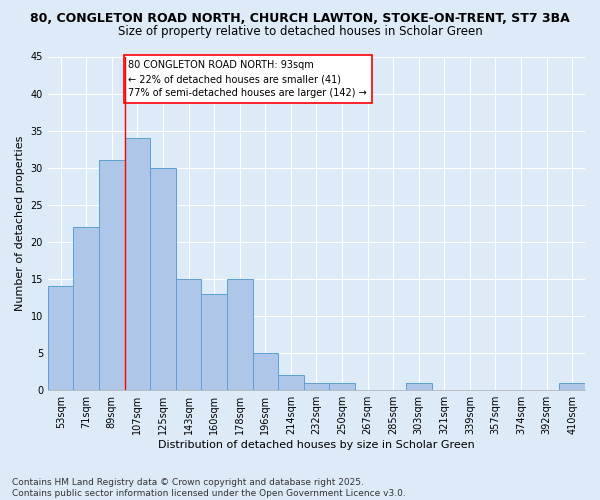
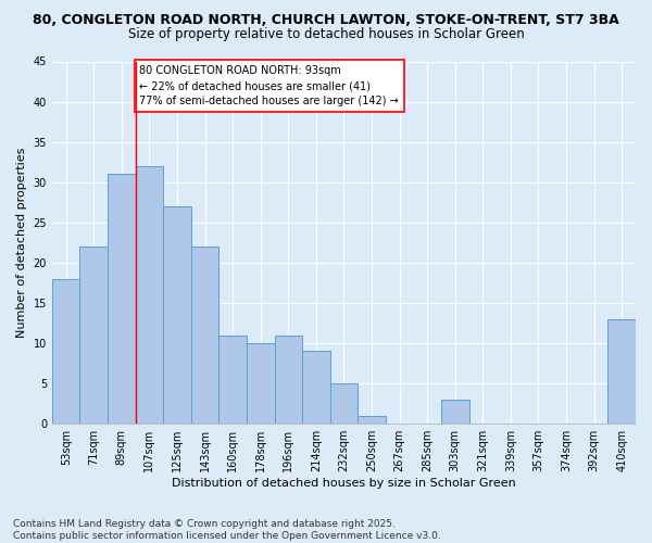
53sqm: 14 -> 18
107sqm: 34 -> 32
125sqm: 30 -> 27
143sqm: 15 -> 22
160sqm: 13 -> 11
178sqm: 15 -> 10
196sqm: 5 -> 11
214sqm: 2 -> 9
232sqm: 1 -> 5
303sqm: 1 -> 3
410sqm: 1 -> 13
